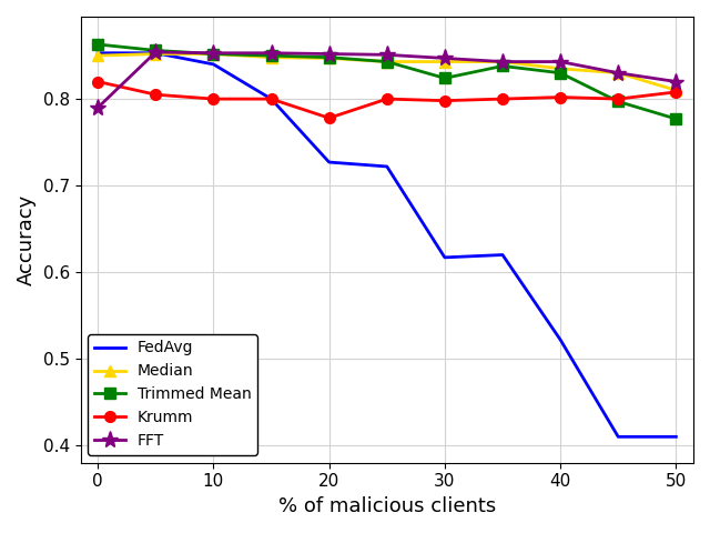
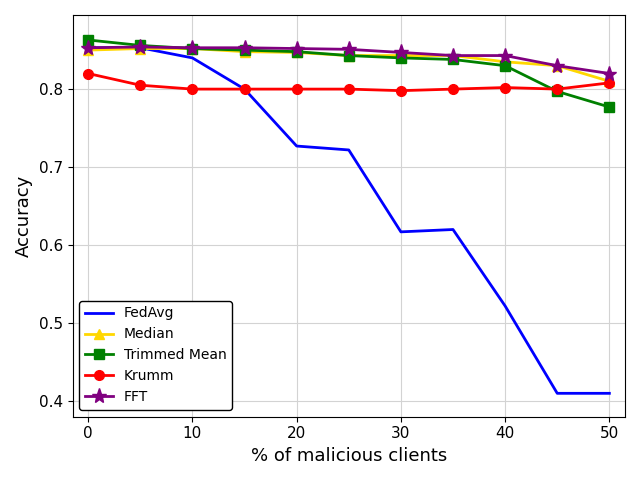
FFT/0: 0.790 -> 0.853
Krumm/20: 0.778 -> 0.800
Trimmed Mean/30: 0.824 -> 0.840
